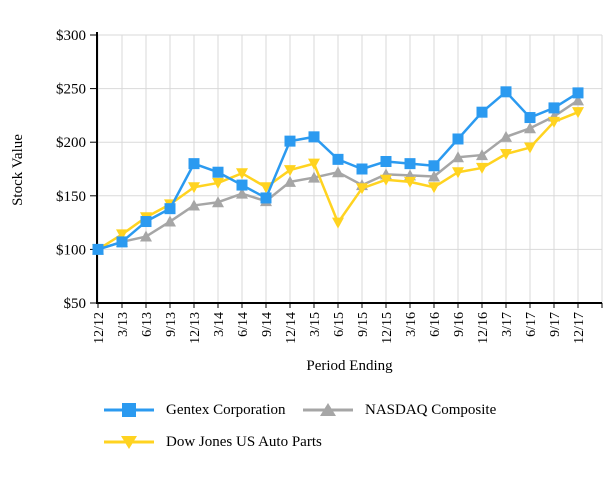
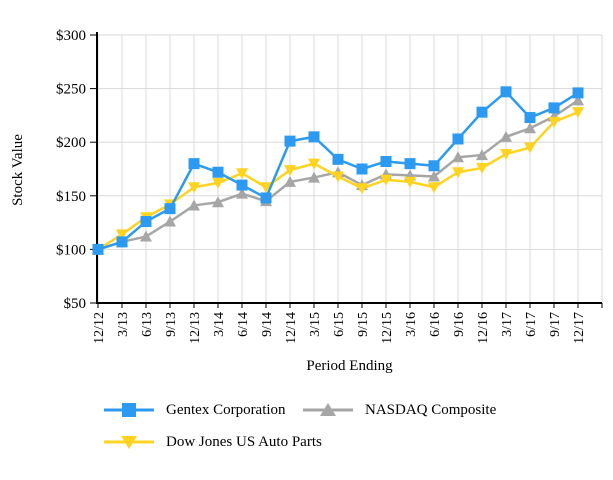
Dow Jones US Auto Parts/6/15: $125 -> $168
